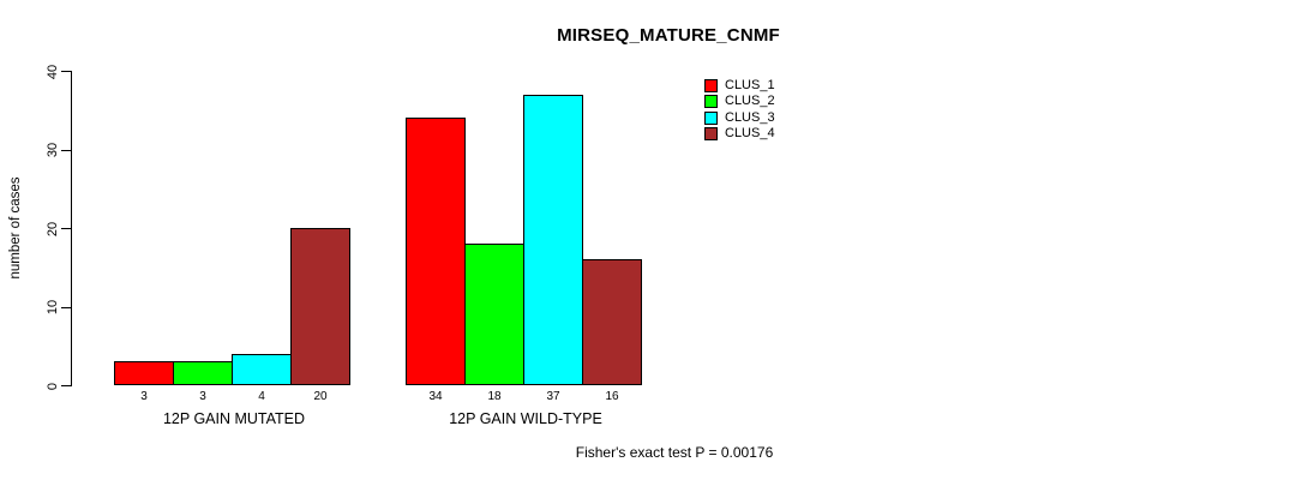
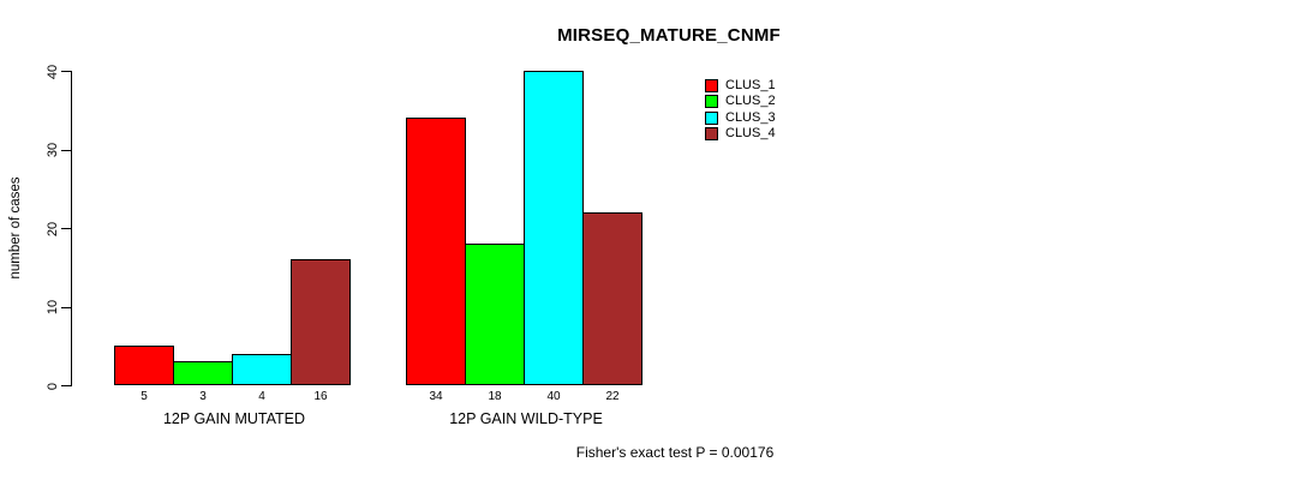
CLUS_1/12P GAIN MUTATED: 3 -> 5
CLUS_4/12P GAIN MUTATED: 20 -> 16
CLUS_3/12P GAIN WILD-TYPE: 37 -> 40
CLUS_4/12P GAIN WILD-TYPE: 16 -> 22
